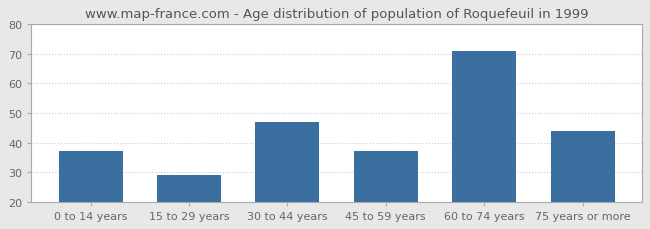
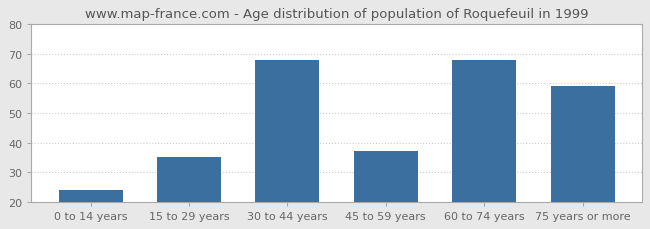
0 to 14 years: 37 -> 24
15 to 29 years: 29 -> 35
30 to 44 years: 47 -> 68
60 to 74 years: 71 -> 68
75 years or more: 44 -> 59
